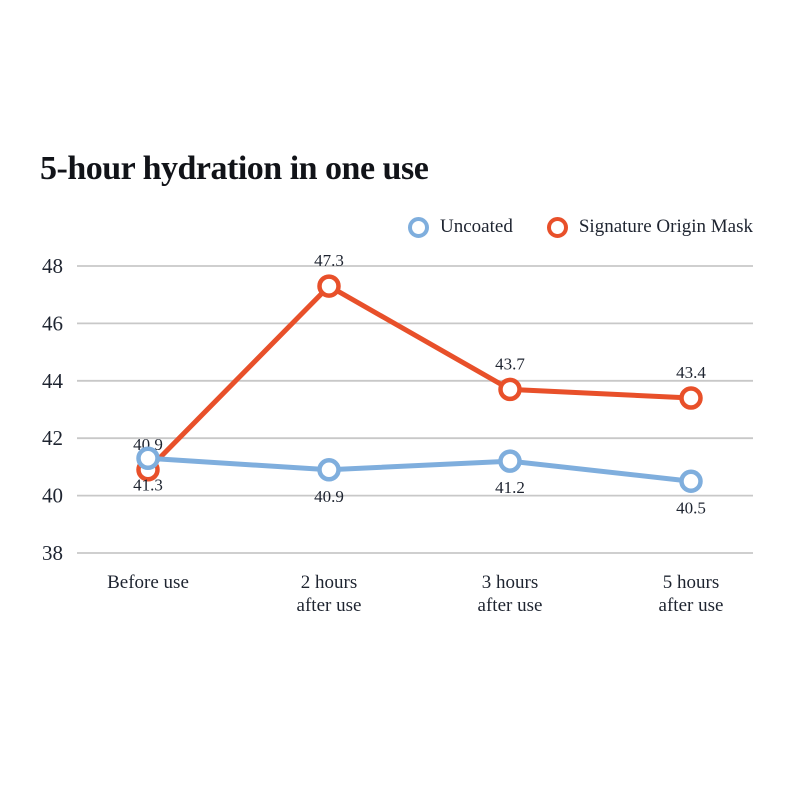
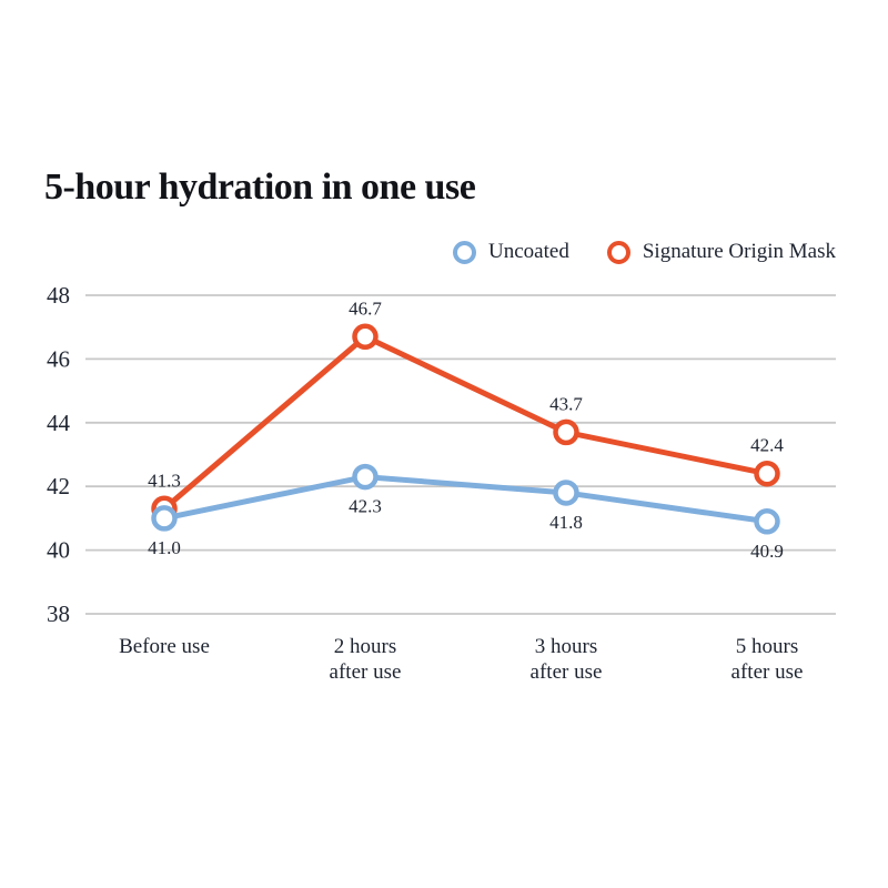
Uncoated/Before use: 41.3 -> 41.0
Signature Origin Mask/Before use: 40.9 -> 41.3
Uncoated/2 hours after use: 40.9 -> 42.3
Signature Origin Mask/2 hours after use: 47.3 -> 46.7
Uncoated/3 hours after use: 41.2 -> 41.8
Uncoated/5 hours after use: 40.5 -> 40.9
Signature Origin Mask/5 hours after use: 43.4 -> 42.4
